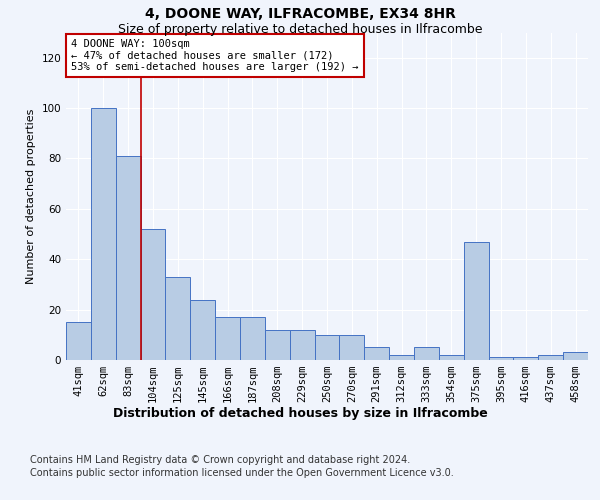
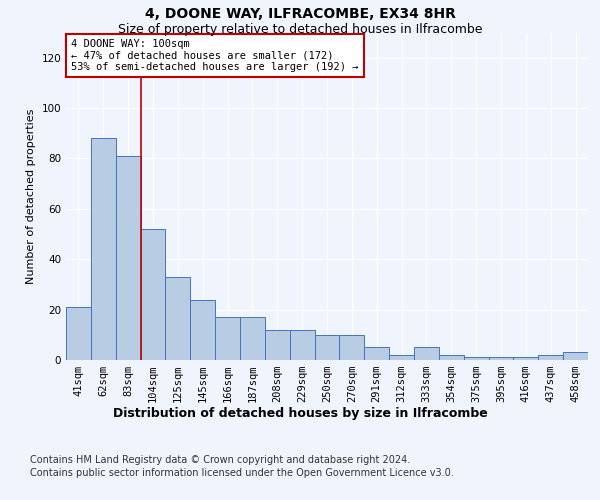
41sqm: 15 -> 21
62sqm: 100 -> 88
375sqm: 47 -> 1
